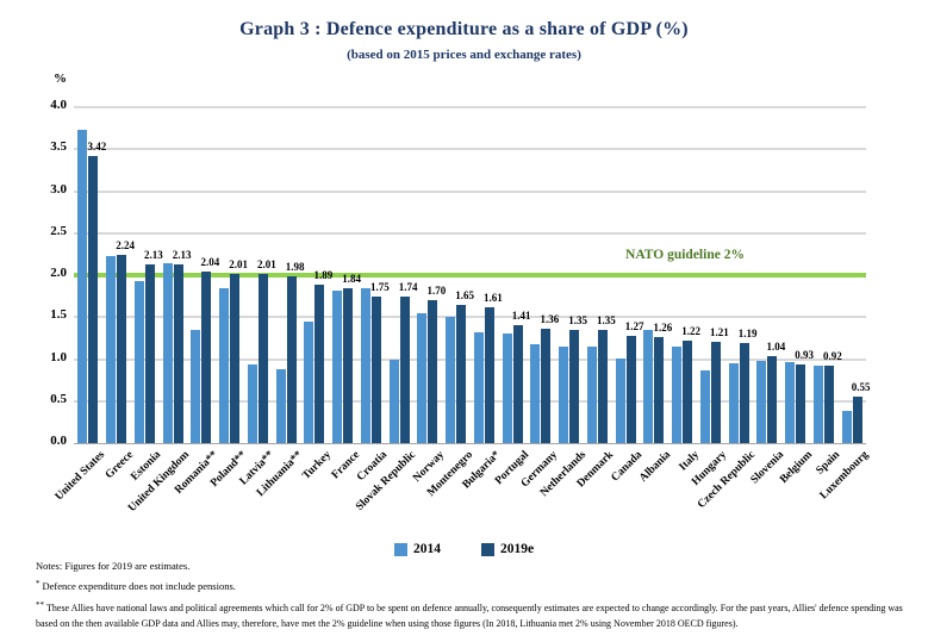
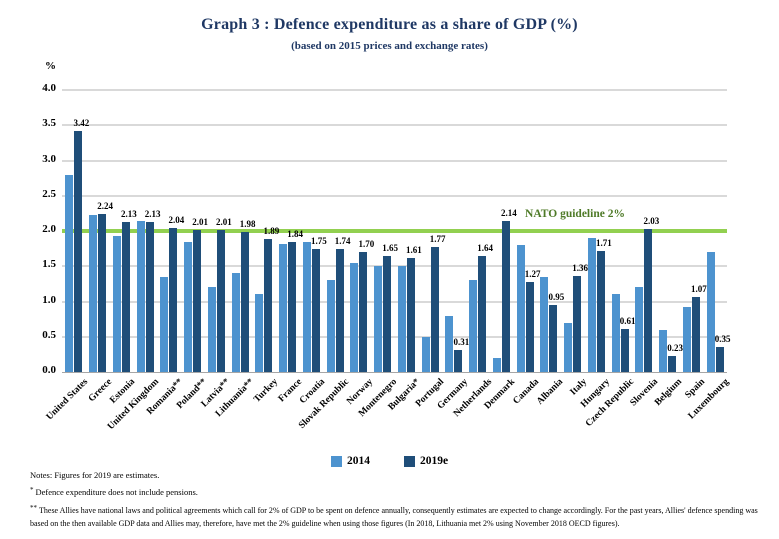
2014/United States: 3.7 -> 2.8
2014/Latvia**: 0.9 -> 1.2
2014/Lithuania**: 0.9 -> 1.4
2014/Turkey: 1.4 -> 1.1
2014/Slovak Republic: 1.0 -> 1.3
2014/Bulgaria*: 1.3 -> 1.5
2014/Portugal: 1.3 -> 0.5
2019e/Portugal: 1.41 -> 1.77
2014/Germany: 1.2 -> 0.8
2019e/Germany: 1.36 -> 0.31
2014/Netherlands: 1.1 -> 1.3
2019e/Netherlands: 1.35 -> 1.64
2014/Denmark: 1.1 -> 0.2
2019e/Denmark: 1.35 -> 2.14
2014/Canada: 1.0 -> 1.8
2019e/Albania: 1.26 -> 0.95
2014/Italy: 1.1 -> 0.7
2019e/Italy: 1.22 -> 1.36
2014/Hungary: 0.9 -> 1.9
2019e/Hungary: 1.21 -> 1.71
2014/Czech Republic: 0.9 -> 1.1
2019e/Czech Republic: 1.19 -> 0.61
2014/Slovenia: 1.0 -> 1.2
2019e/Slovenia: 1.04 -> 2.03
2014/Belgium: 1.0 -> 0.6
2019e/Belgium: 0.93 -> 0.23
2019e/Spain: 0.92 -> 1.07
2014/Luxembourg: 0.4 -> 1.7
2019e/Luxembourg: 0.55 -> 0.35
